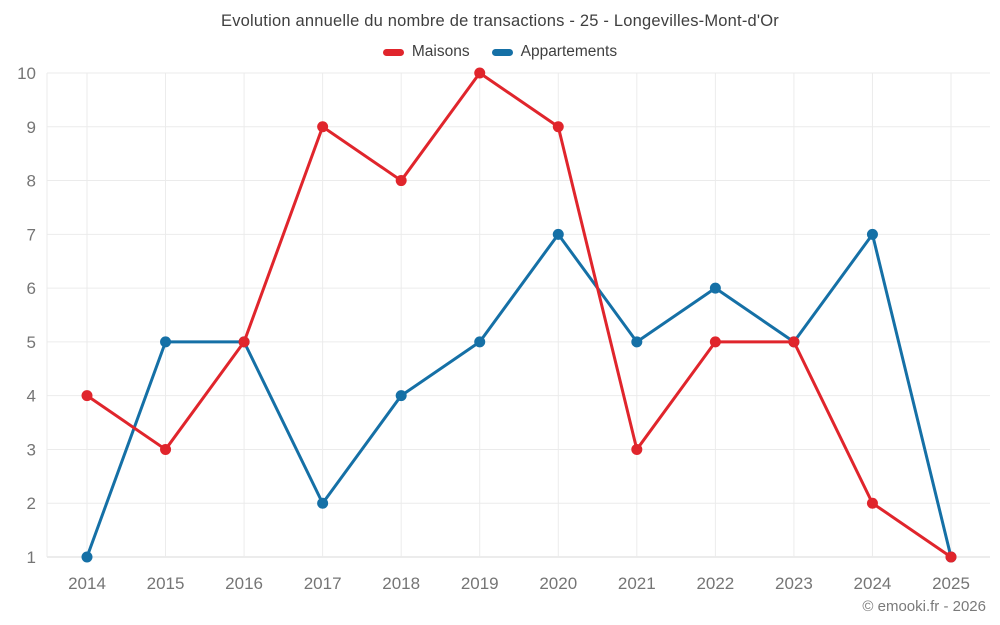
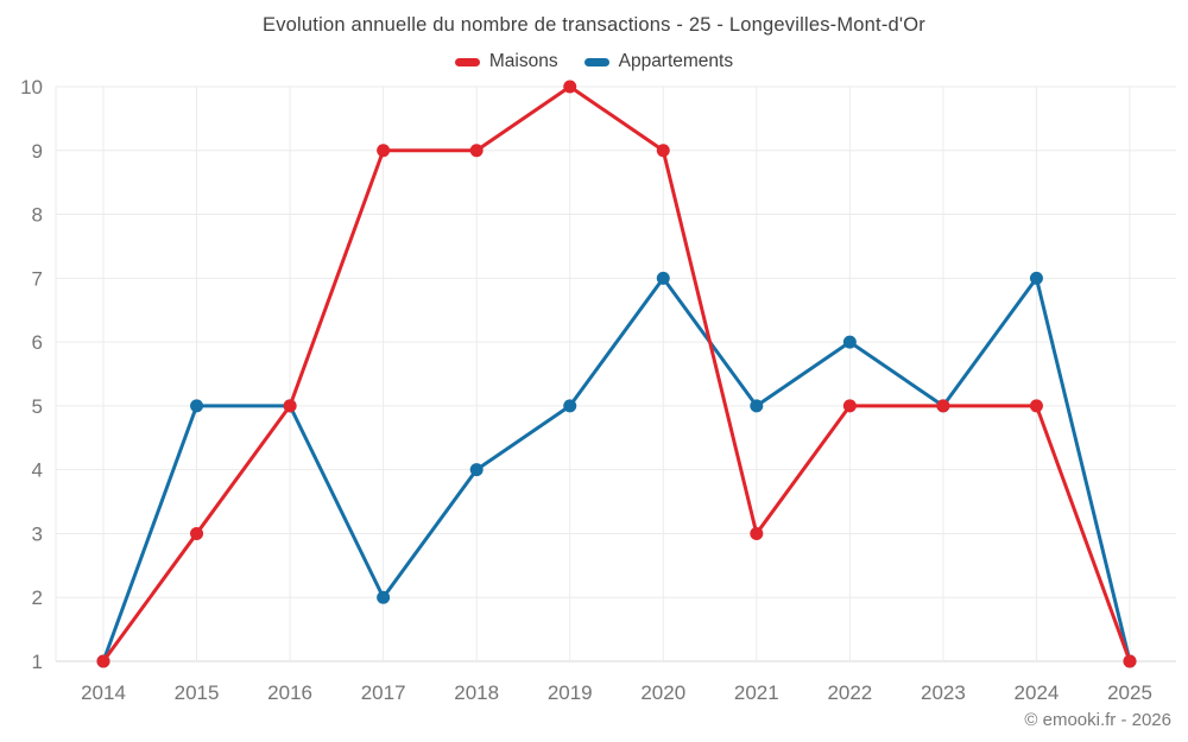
Maisons/2014: 4 -> 1
Maisons/2018: 8 -> 9
Maisons/2024: 2 -> 5
